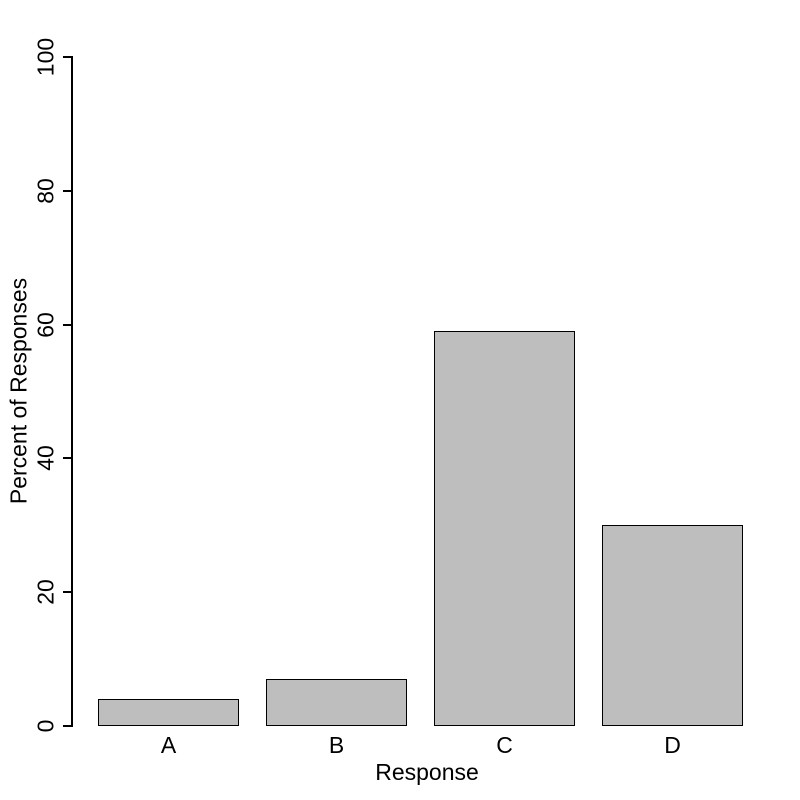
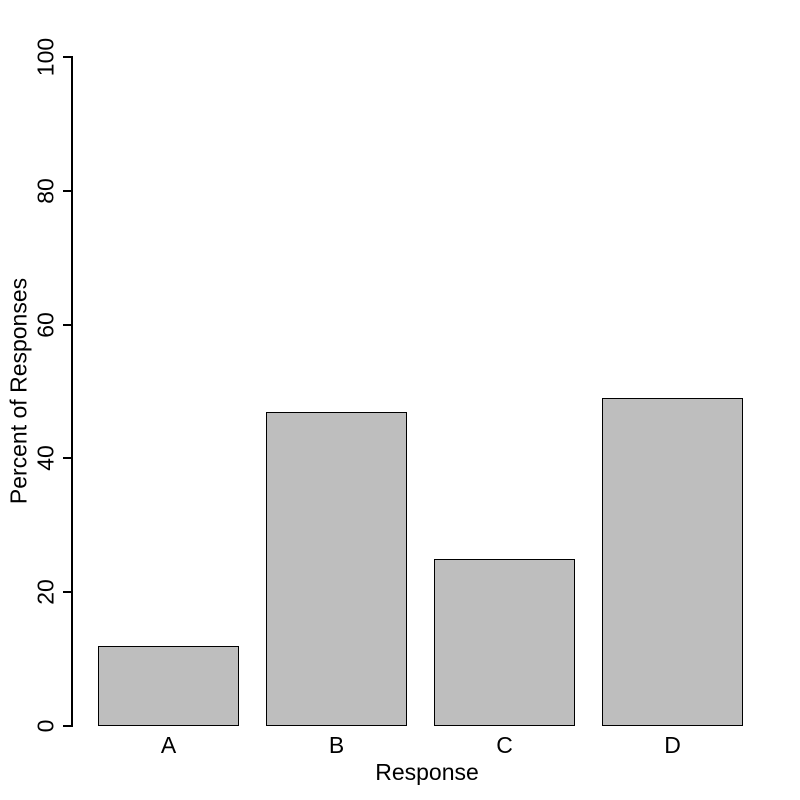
A: 4 -> 12
B: 7 -> 47
C: 59 -> 25
D: 30 -> 49
